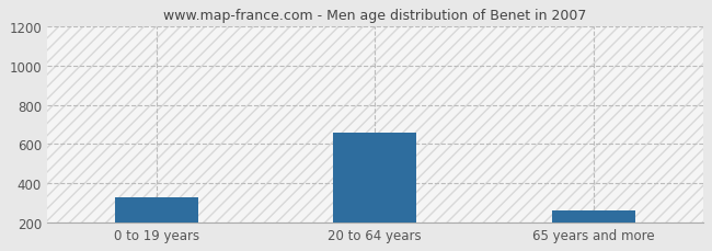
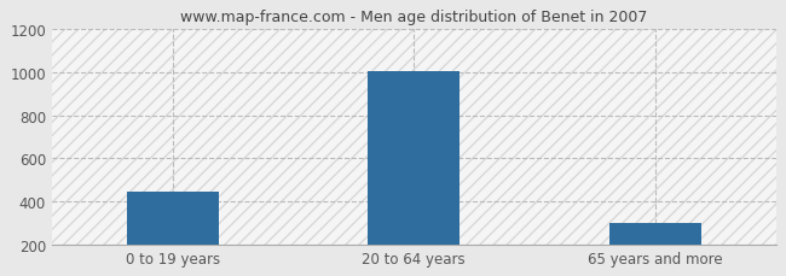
0 to 19 years: 330 -> 450
20 to 64 years: 660 -> 1010
65 years and more: 260 -> 300
